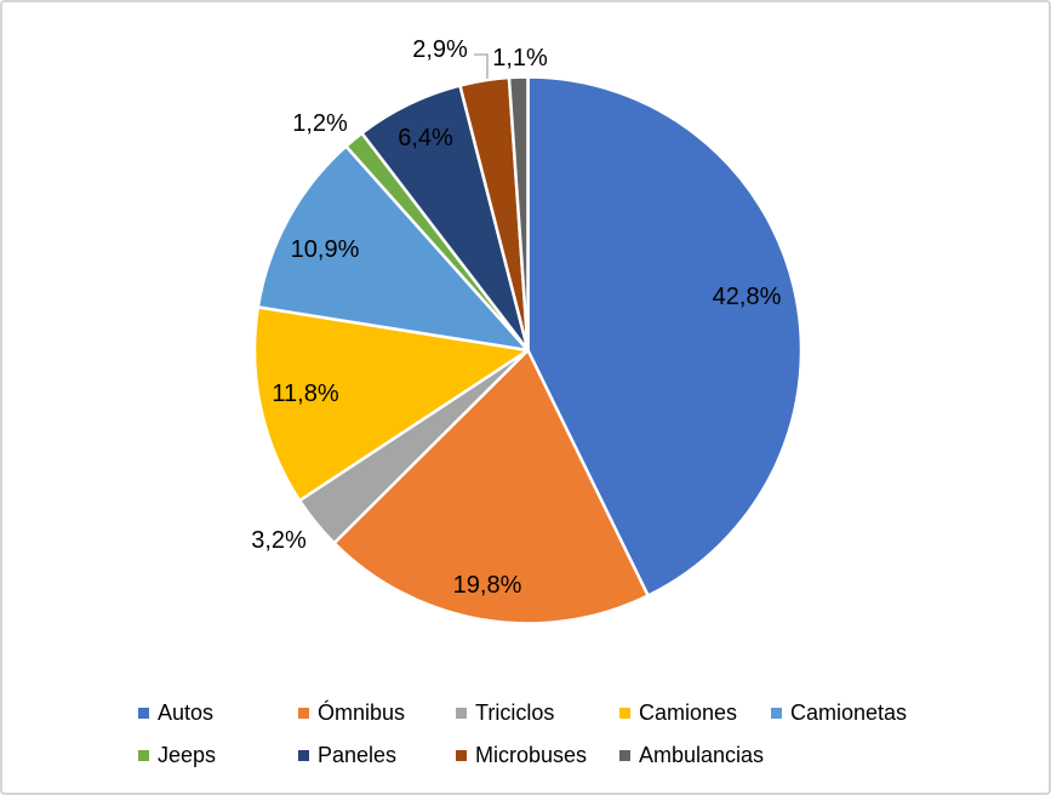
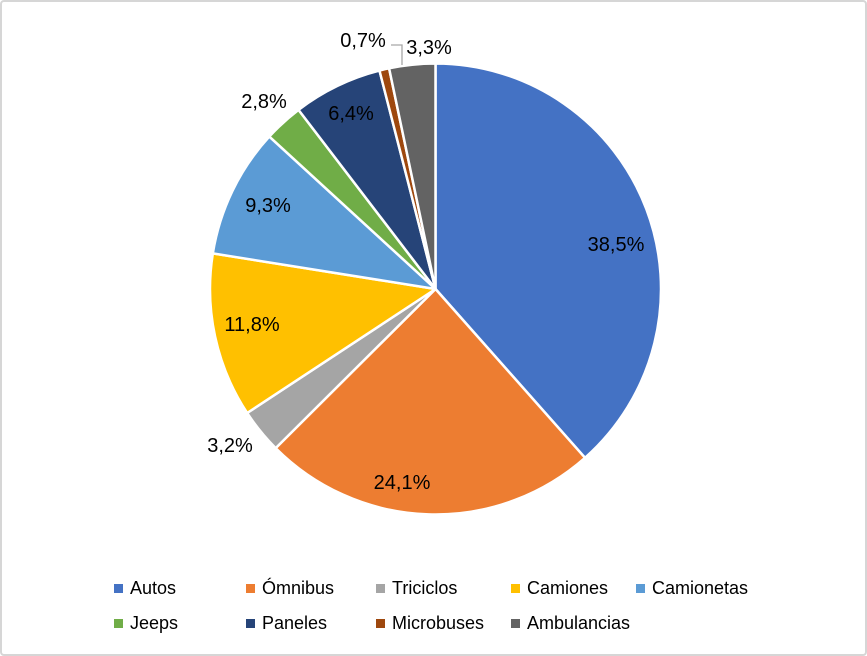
Autos: 42,8% -> 38,5%
Ómnibus: 19,8% -> 24,1%
Camionetas: 10,9% -> 9,3%
Jeeps: 1,2% -> 2,8%
Microbuses: 2,9% -> 0,7%
Ambulancias: 1,1% -> 3,3%
